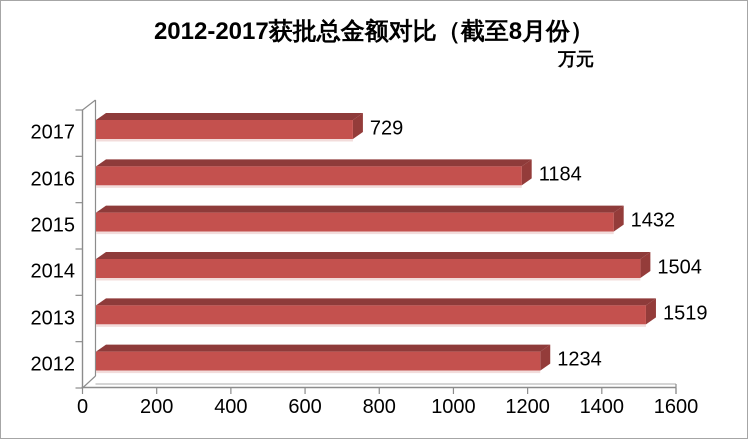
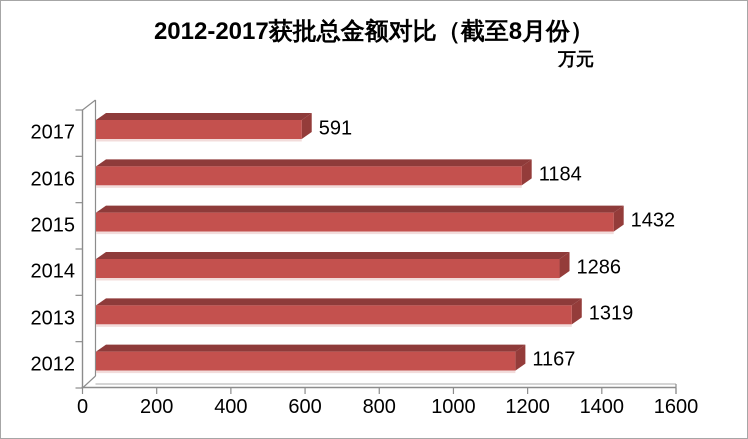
2017: 729 -> 591
2014: 1504 -> 1286
2013: 1519 -> 1319
2012: 1234 -> 1167
